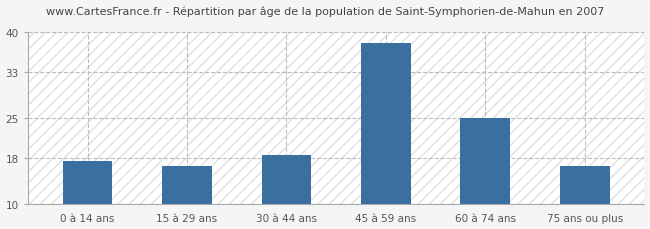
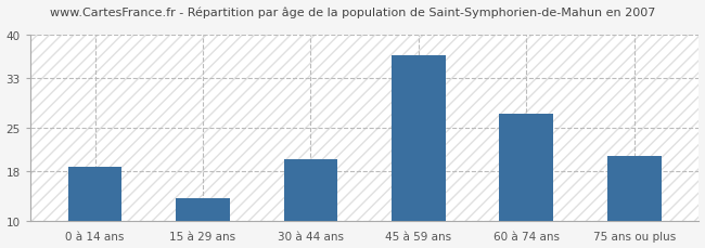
0 à 14 ans: 17.5 -> 18.6
15 à 29 ans: 16.5 -> 13.6
30 à 44 ans: 18.5 -> 19.8
45 à 59 ans: 38.0 -> 36.6
60 à 74 ans: 25.0 -> 27.2
75 ans ou plus: 16.5 -> 20.4
